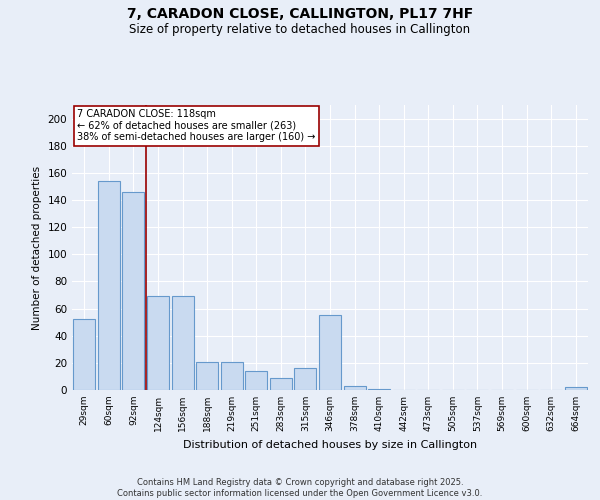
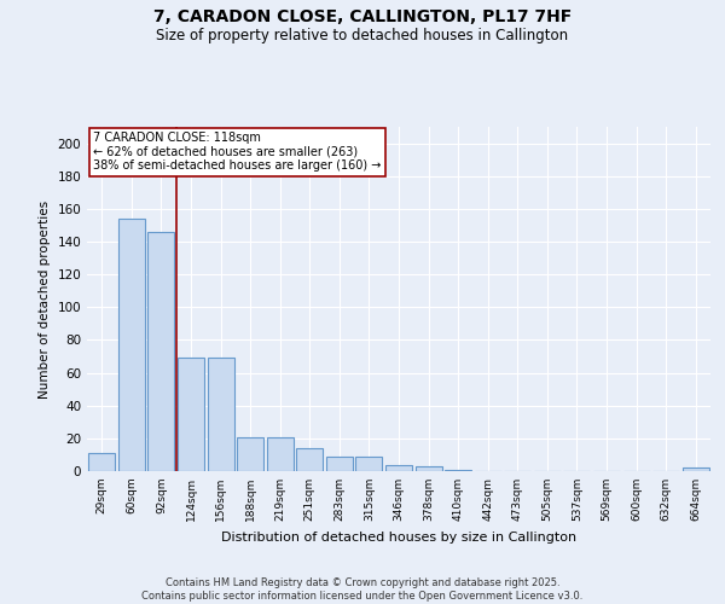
29sqm: 52 -> 11
315sqm: 16 -> 9
346sqm: 55 -> 4
